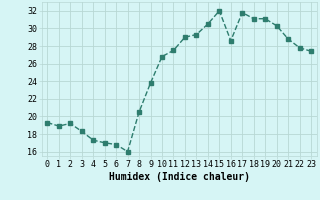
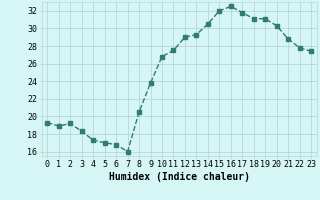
16: 28.6 -> 32.5
